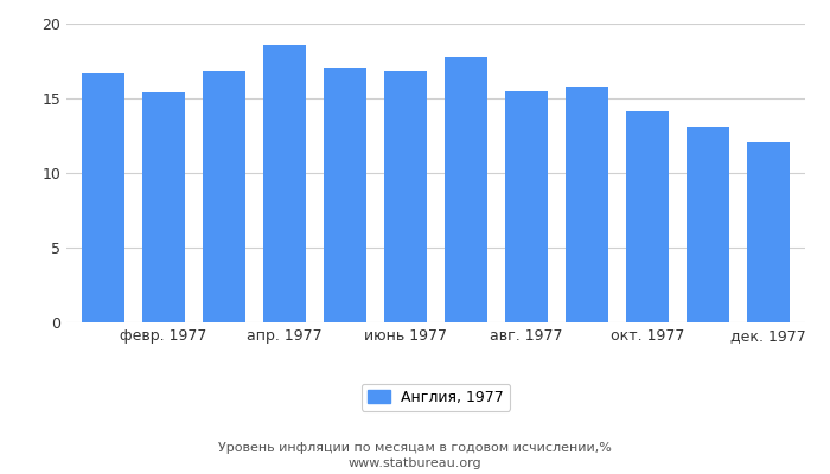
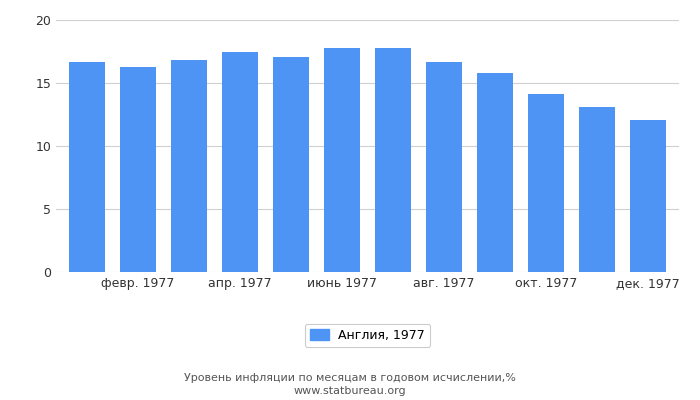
февр. 1977: 15.4 -> 16.3
апр. 1977: 18.6 -> 17.5
июнь 1977: 16.8 -> 17.8
авг. 1977: 15.5 -> 16.7
